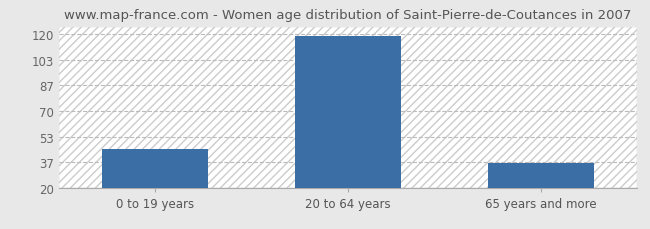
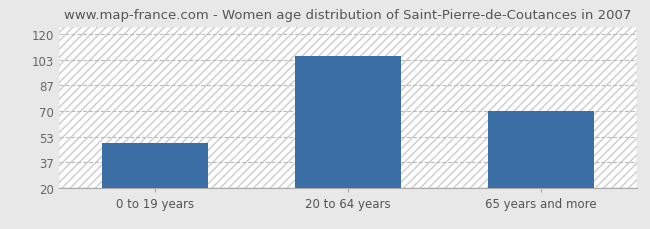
0 to 19 years: 45 -> 49
20 to 64 years: 119 -> 106
65 years and more: 36 -> 70
